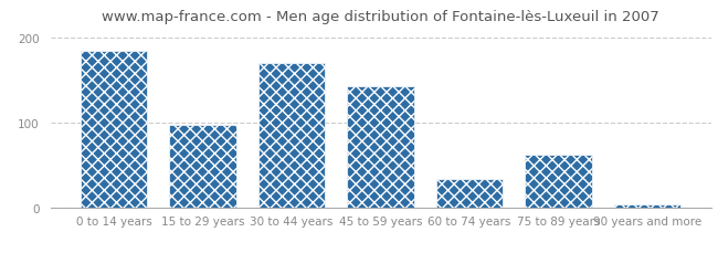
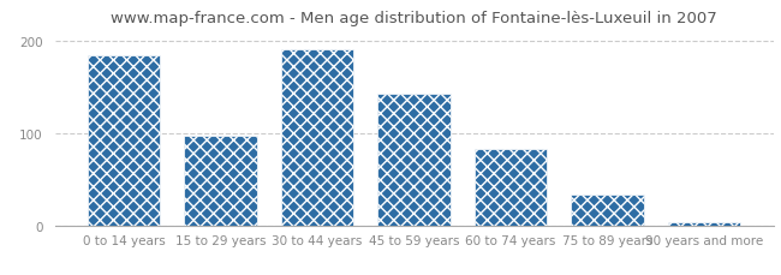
30 to 44 years: 170 -> 191
60 to 74 years: 34 -> 83
75 to 89 years: 62 -> 33
